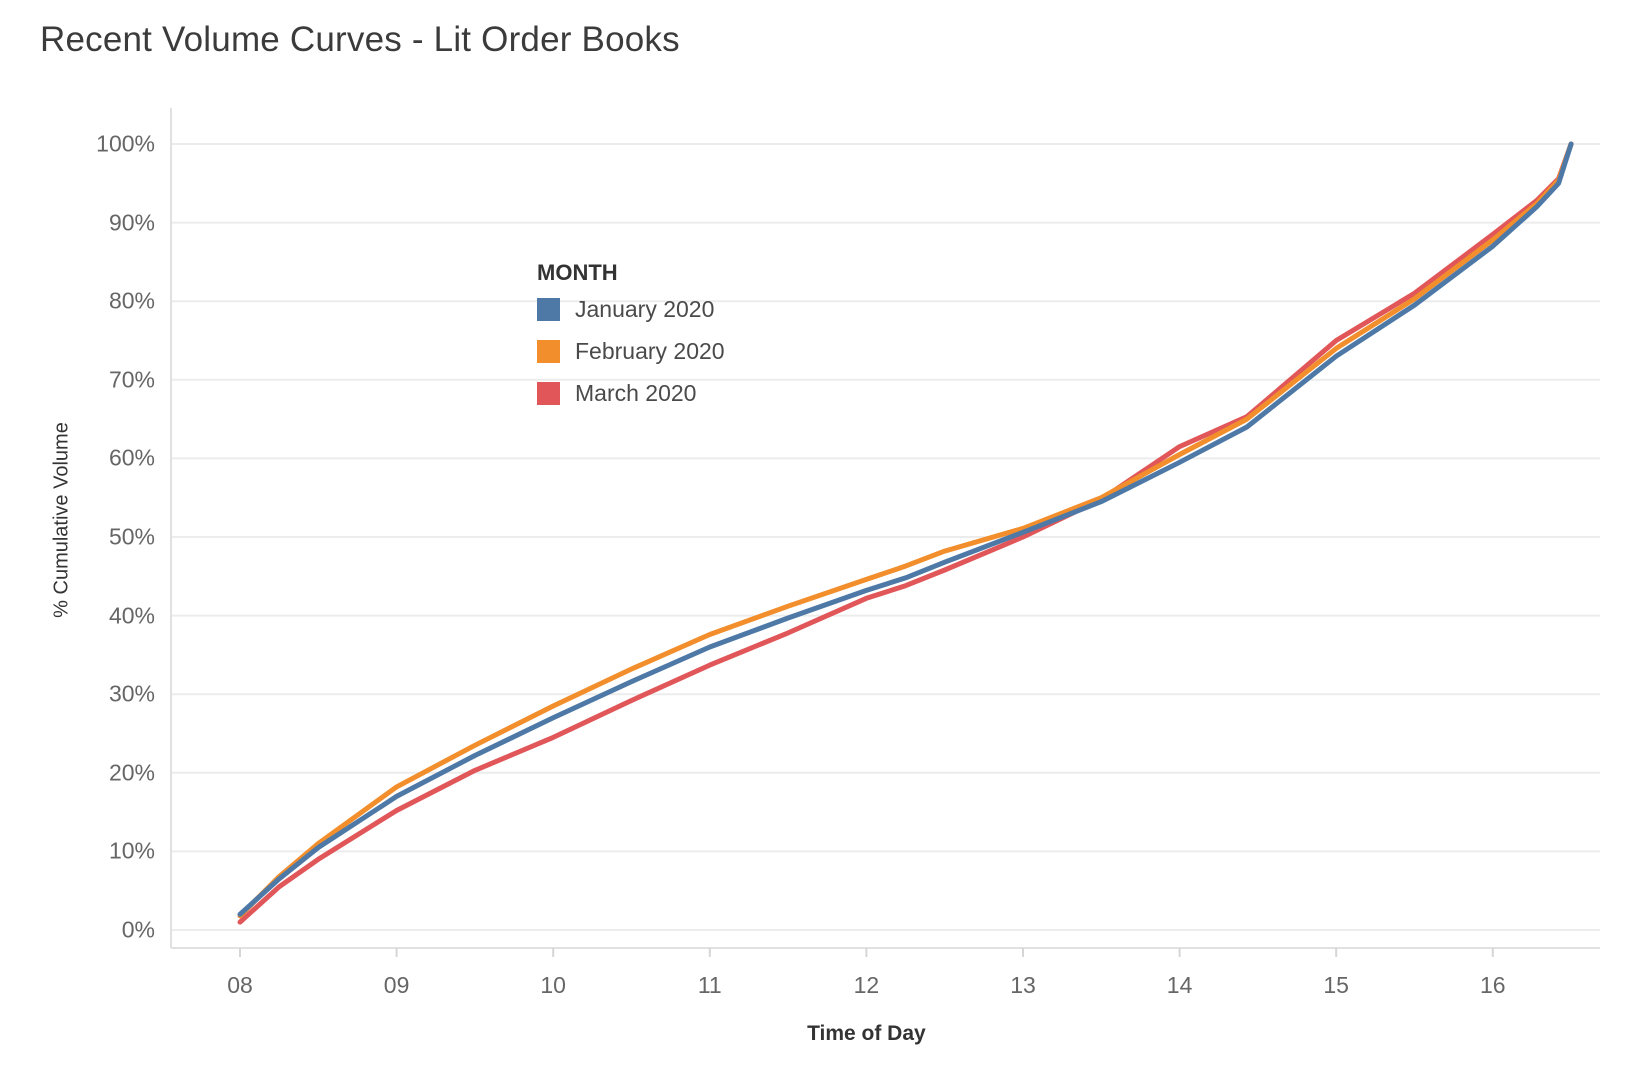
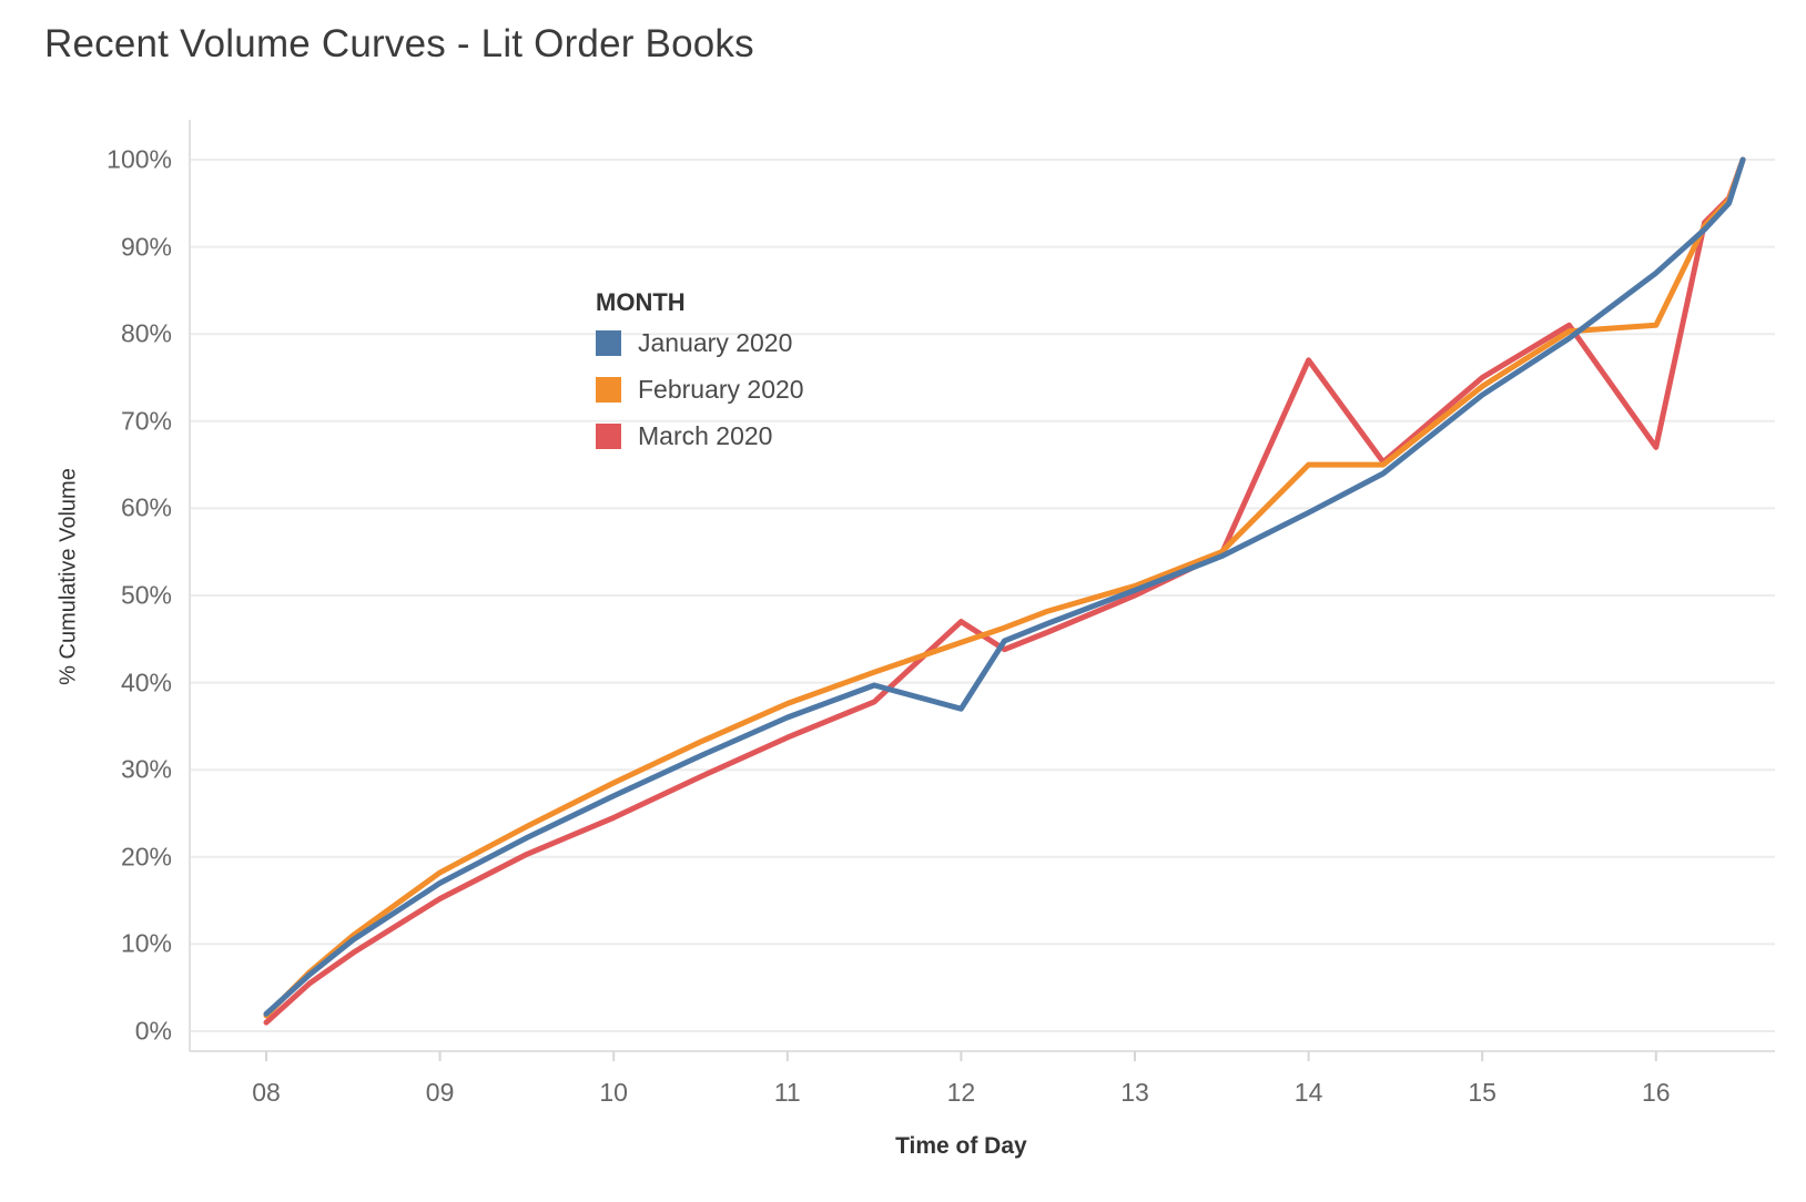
March 2020/12: 42% -> 47%
January 2020/12: 43% -> 37%
March 2020/14: 62% -> 77%
February 2020/14: 60% -> 65%
March 2020/16: 88% -> 67%
February 2020/16: 88% -> 81%
